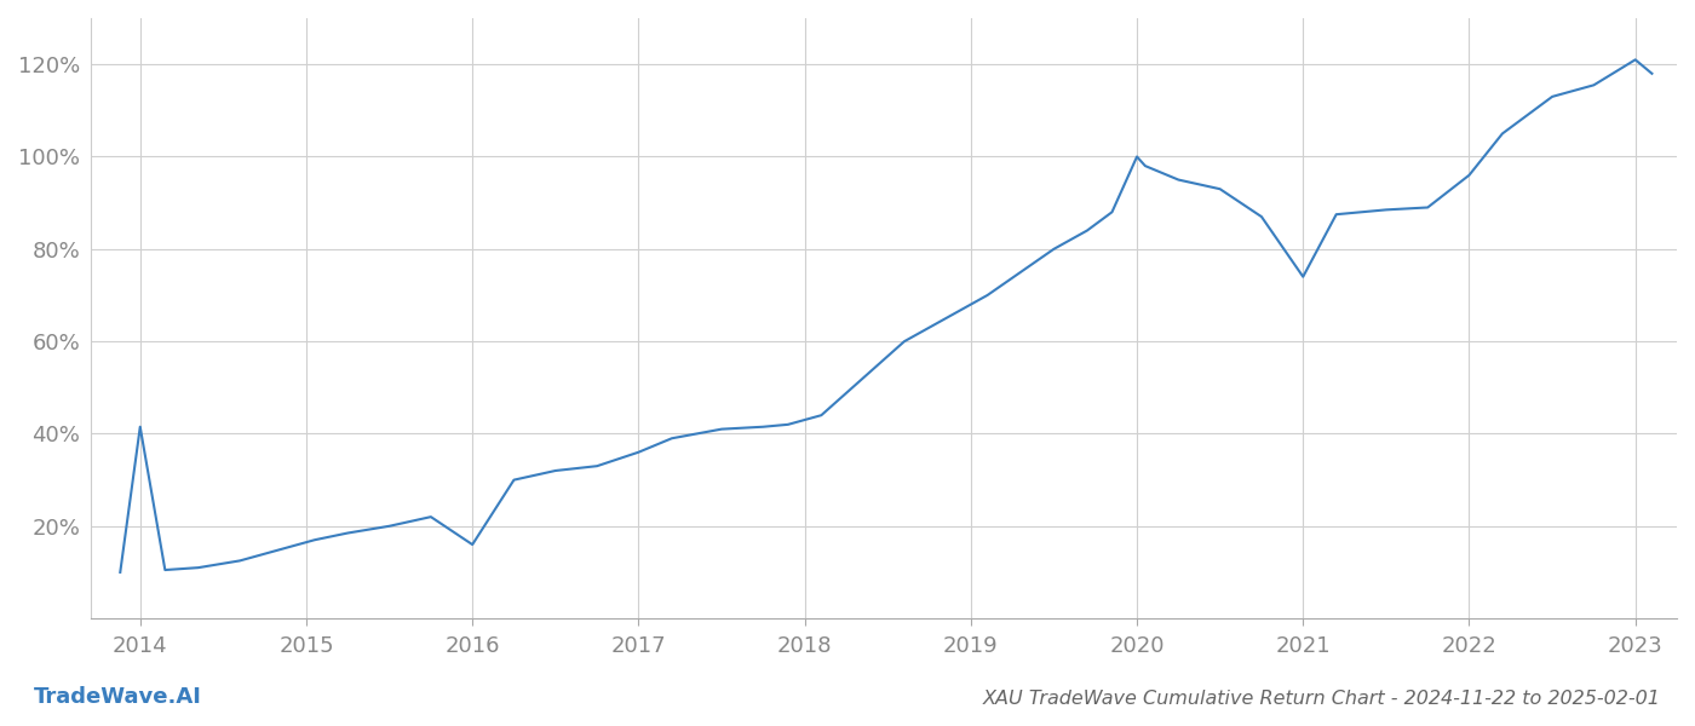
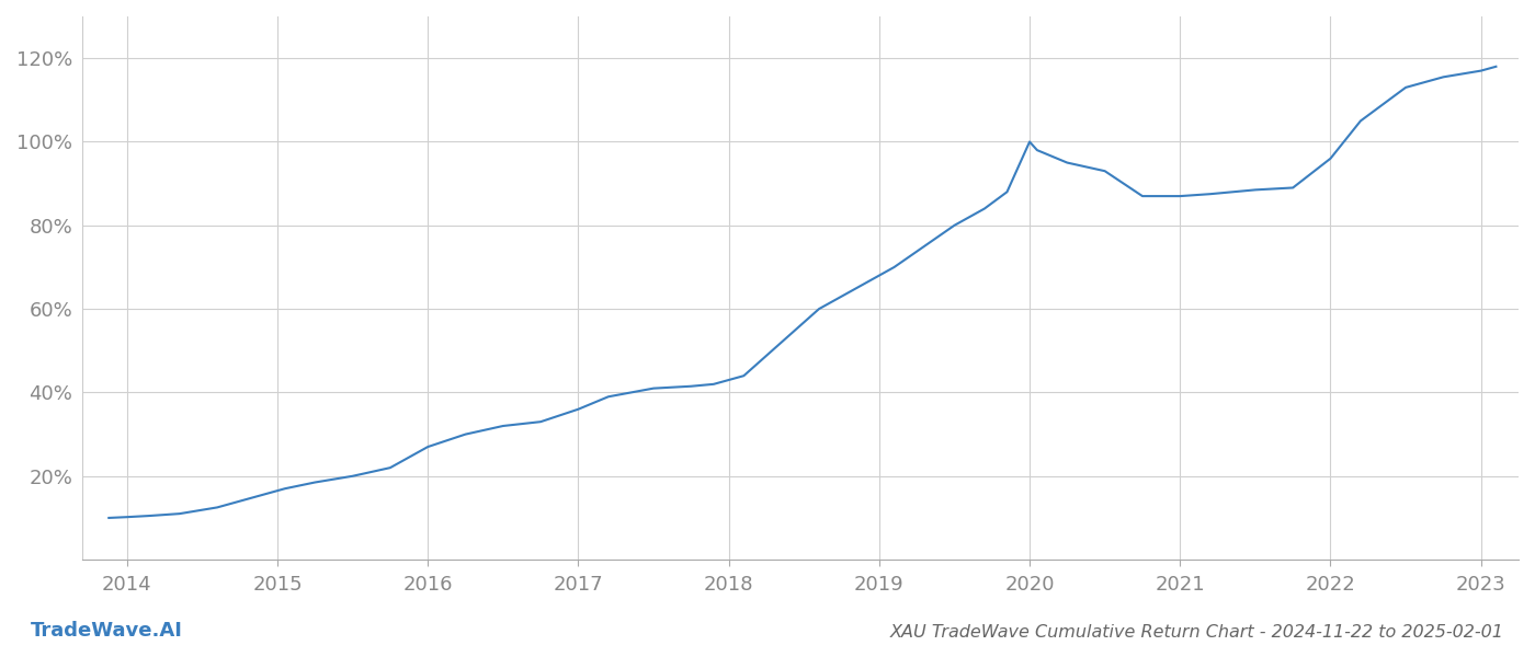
2014: 41.5% -> 10.2%
2016: 16.0% -> 27.0%
2021: 74.0% -> 87.0%
2023: 121.0% -> 117.0%
